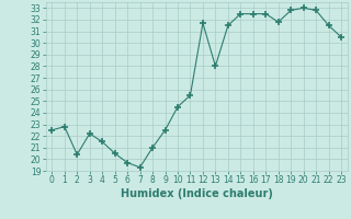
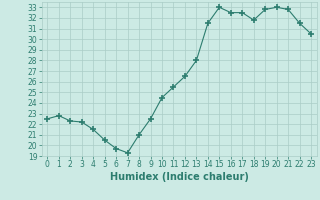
2: 20.4 -> 22.3
12: 31.7 -> 26.5
15: 32.5 -> 33.0
